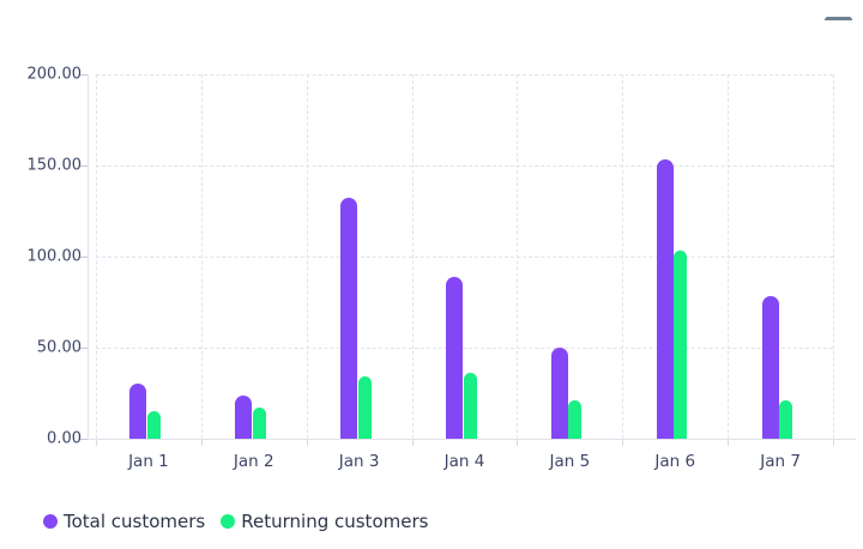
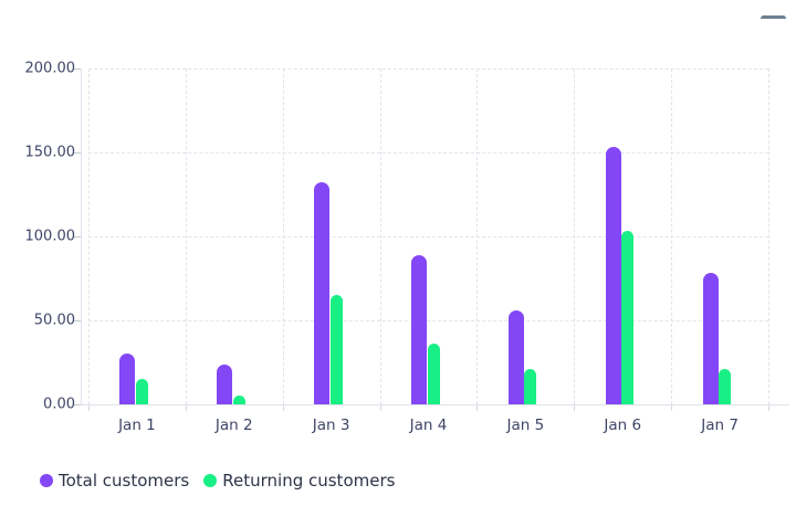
Returning customers/Jan 2: 17 -> 5
Returning customers/Jan 3: 34 -> 65
Total customers/Jan 5: 50 -> 56
